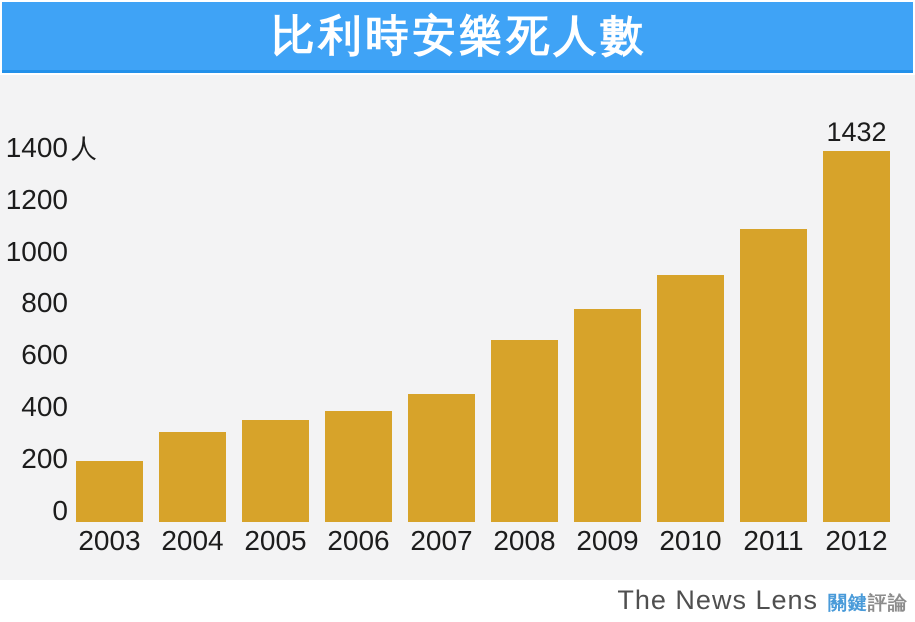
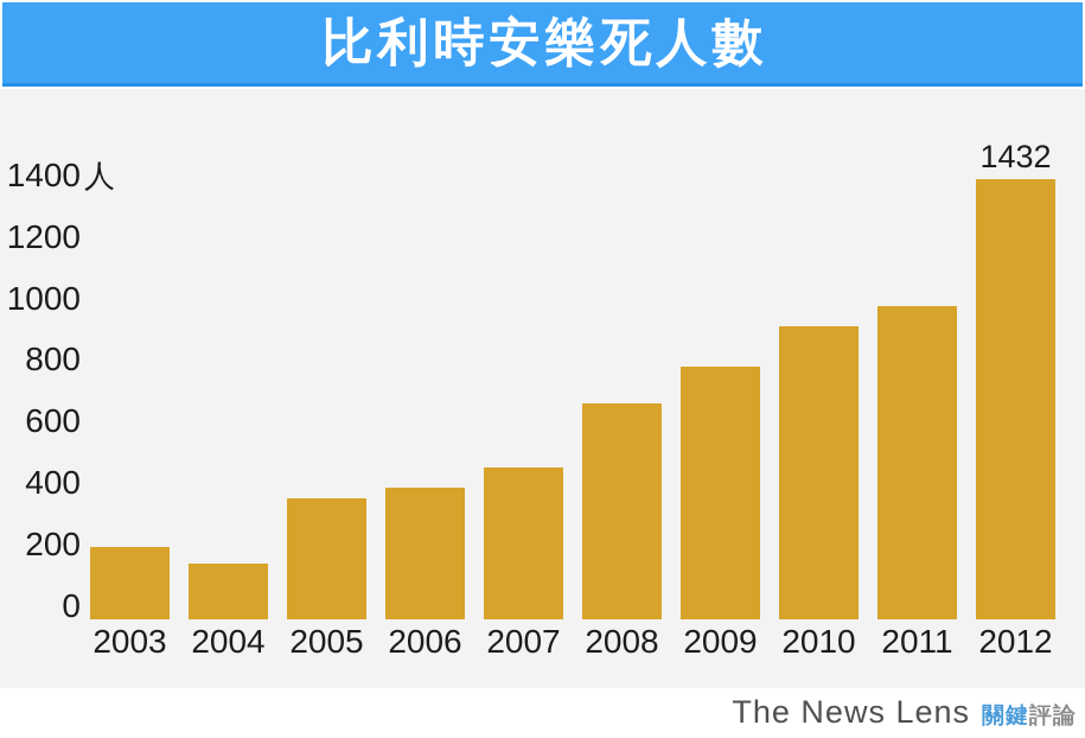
2004: 350 -> 180
2011: 1130 -> 1020
